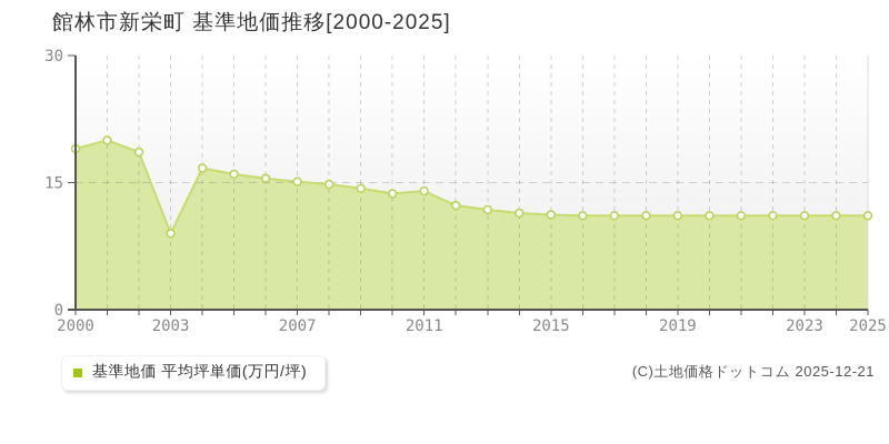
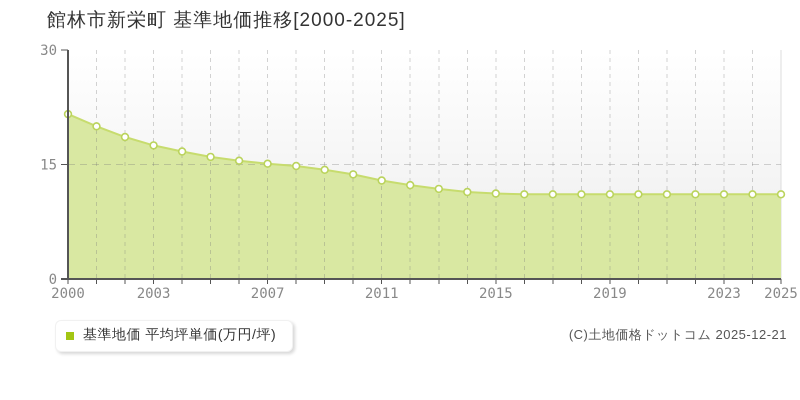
2000: 19 -> 22
2003: 9 -> 18
2011: 14 -> 13
